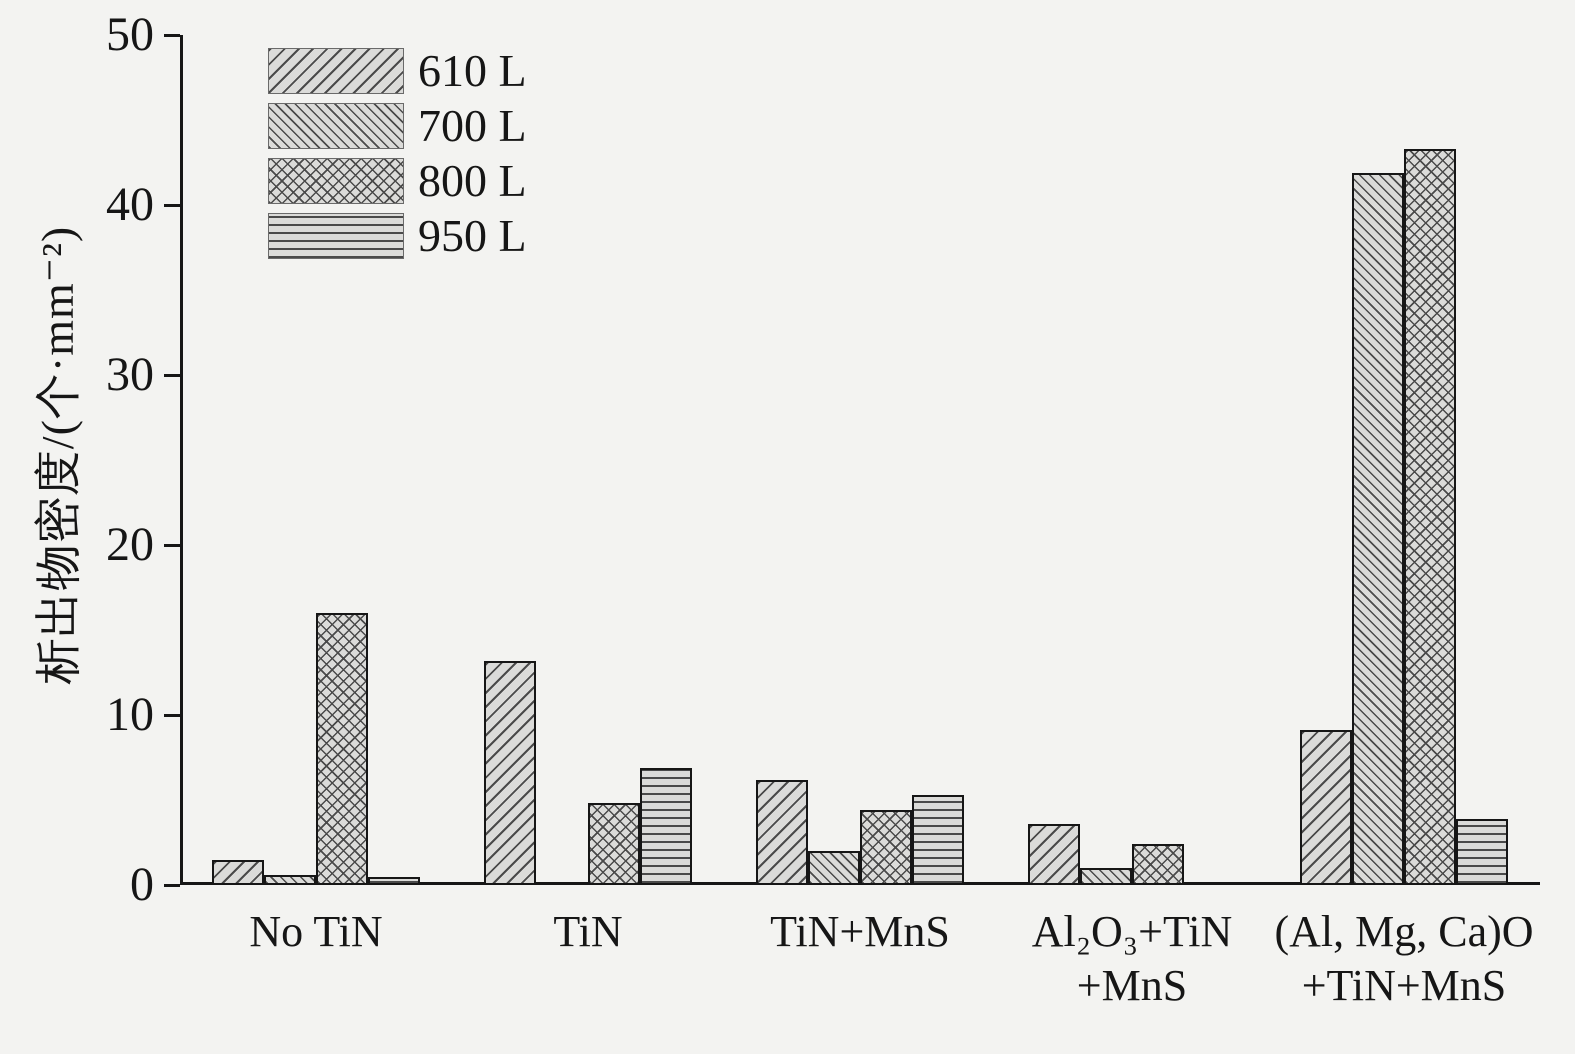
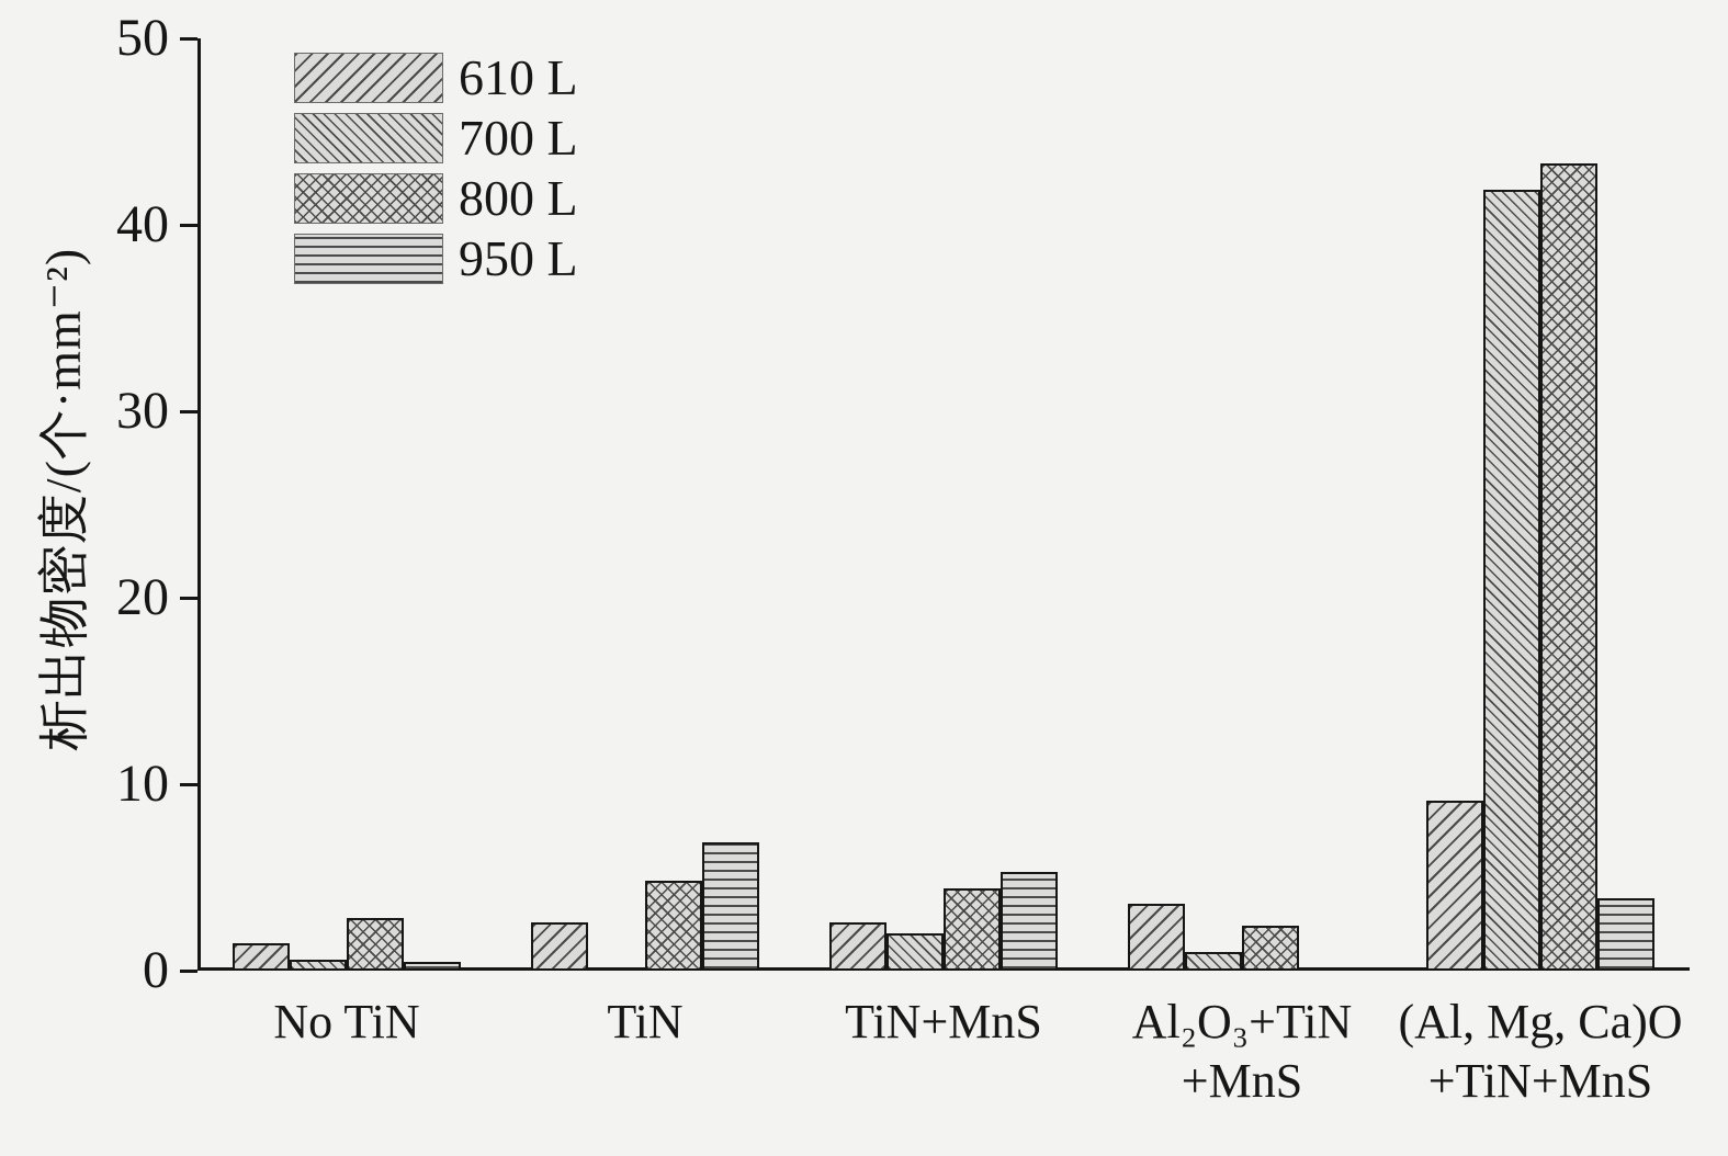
800 L/No TiN: 16.0 -> 2.8
610 L/TiN: 13.2 -> 2.6
610 L/TiN+MnS: 6.2 -> 2.6
